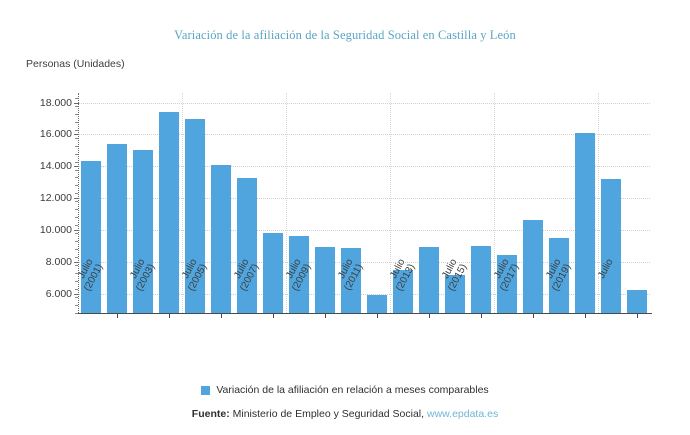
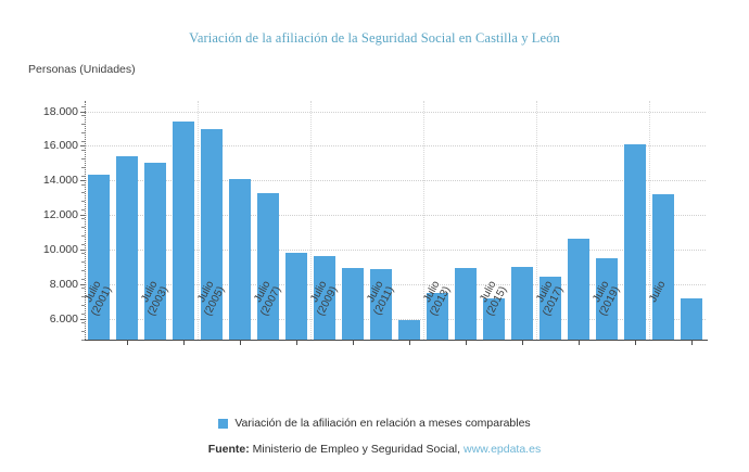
Julio: 6200 -> 7200
